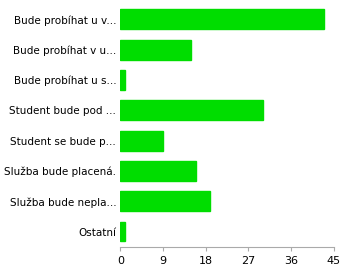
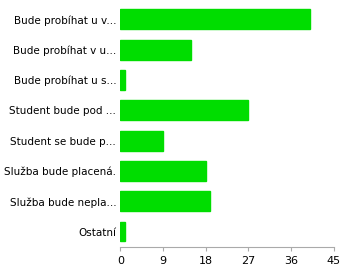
Bude probíhat u v...: 43 -> 40
Student bude pod ...: 30 -> 27
Služba bude placená.: 16 -> 18
